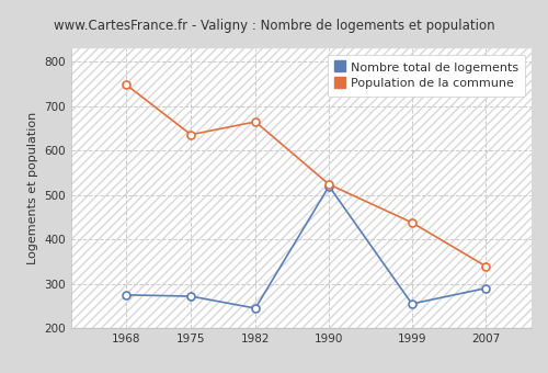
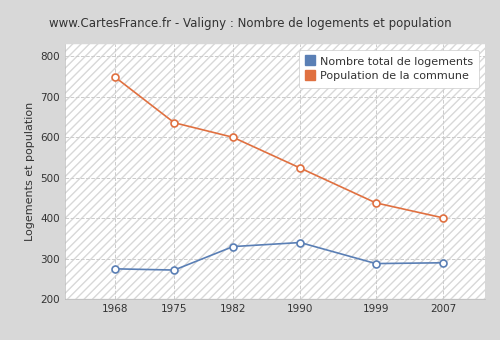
Nombre total de logements/1982: 245 -> 330
Population de la commune/1982: 665 -> 600
Nombre total de logements/1990: 520 -> 340
Nombre total de logements/1999: 255 -> 288
Population de la commune/2007: 340 -> 401
